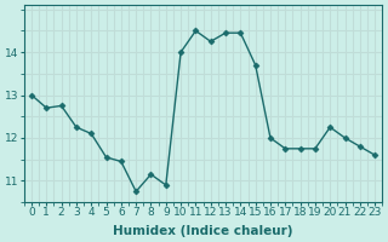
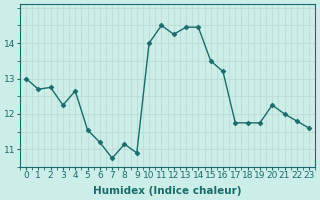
4: 12.10 -> 12.65
6: 11.45 -> 11.20
15: 13.70 -> 13.50
16: 12.00 -> 13.20
